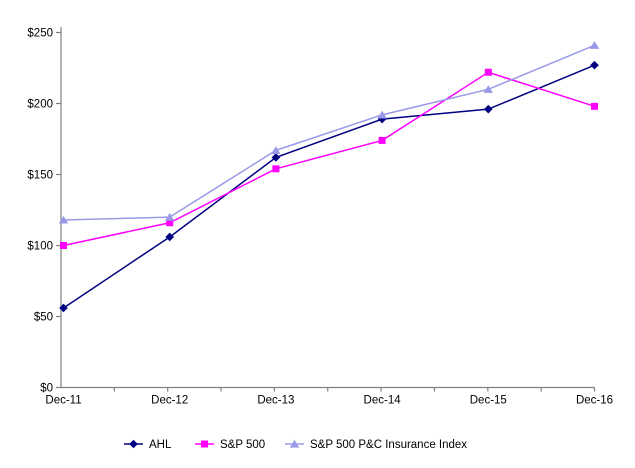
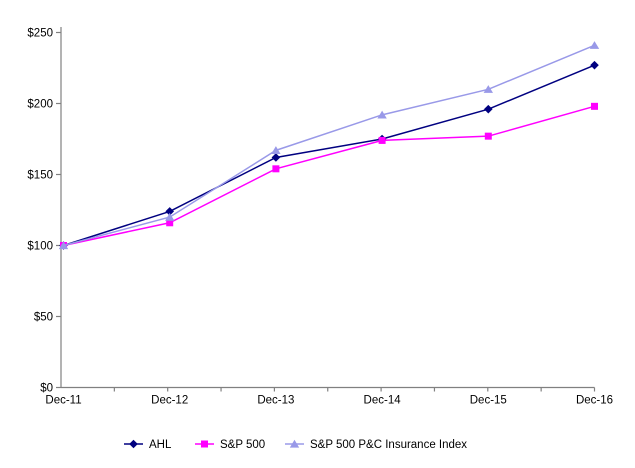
AHL/Dec-11: $56 -> $100
S&P 500 P&C Insurance Index/Dec-11: $118 -> $100
AHL/Dec-12: $106 -> $124
AHL/Dec-14: $189 -> $175
S&P 500/Dec-15: $222 -> $177
